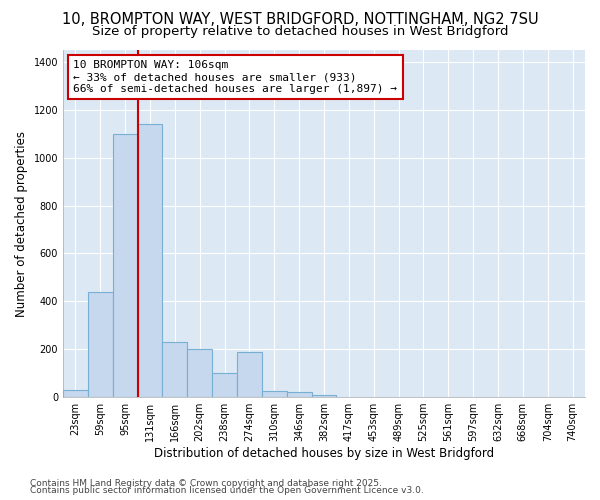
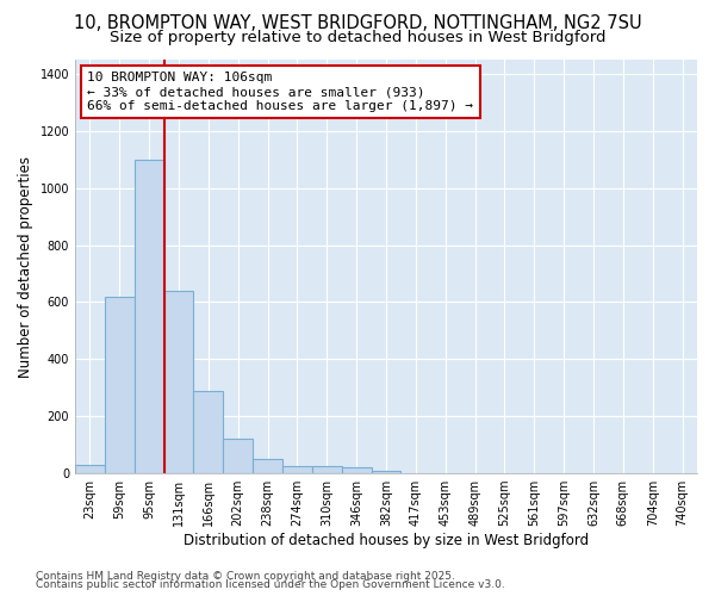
59sqm: 440 -> 620
131sqm: 1140 -> 640
166sqm: 230 -> 290
202sqm: 200 -> 120
238sqm: 100 -> 50
274sqm: 190 -> 25
